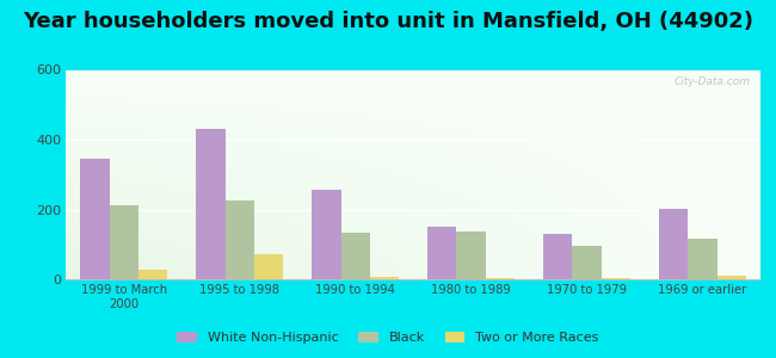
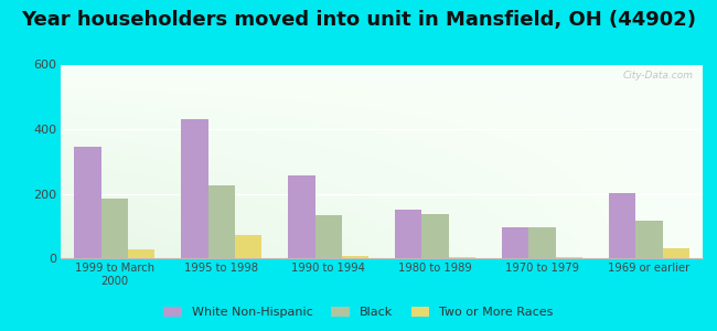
Black/1999 to March 2000: 213 -> 185
White Non-Hispanic/1970 to 1979: 130 -> 95
Two or More Races/1969 or earlier: 10 -> 30
